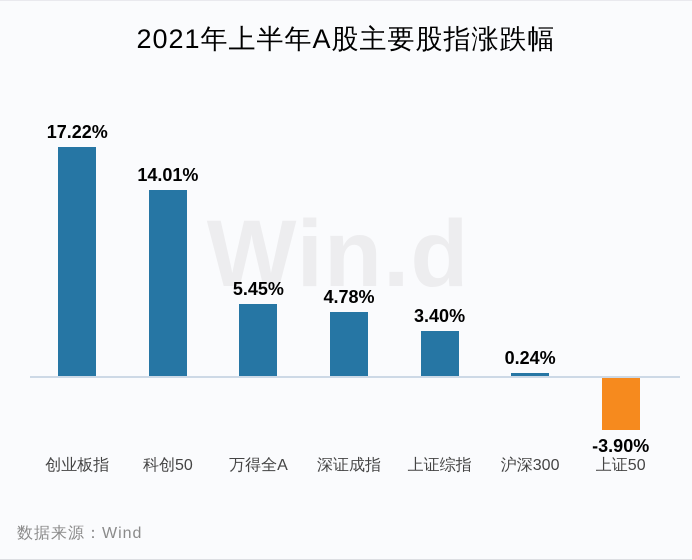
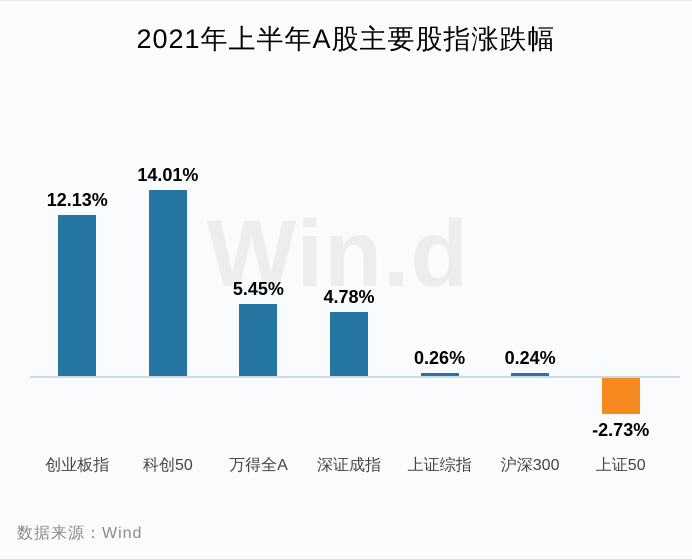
创业板指: 17.22% -> 12.13%
上证综指: 3.40% -> 0.26%
上证50: -3.90% -> -2.73%
